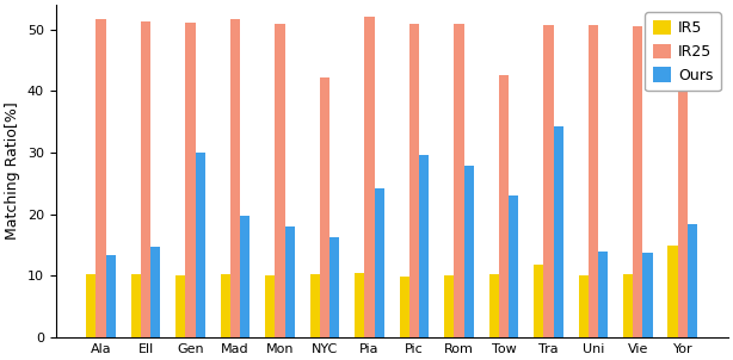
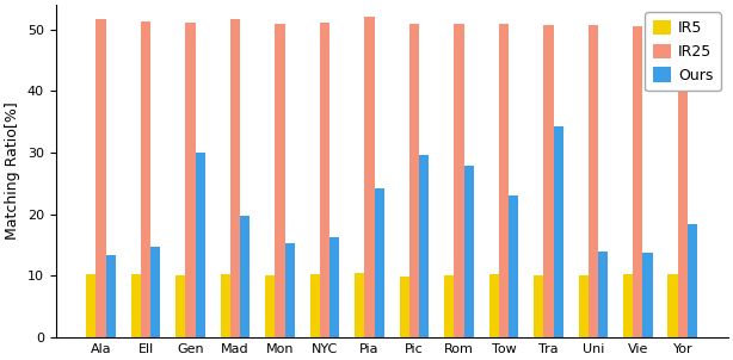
Ours/Mon: 18.0 -> 15.3
IR25/NYC: 42.2 -> 51.1
IR25/Tow: 42.6 -> 51.0
IR5/Tra: 11.8 -> 10.0
IR5/Yor: 15.0 -> 10.2
